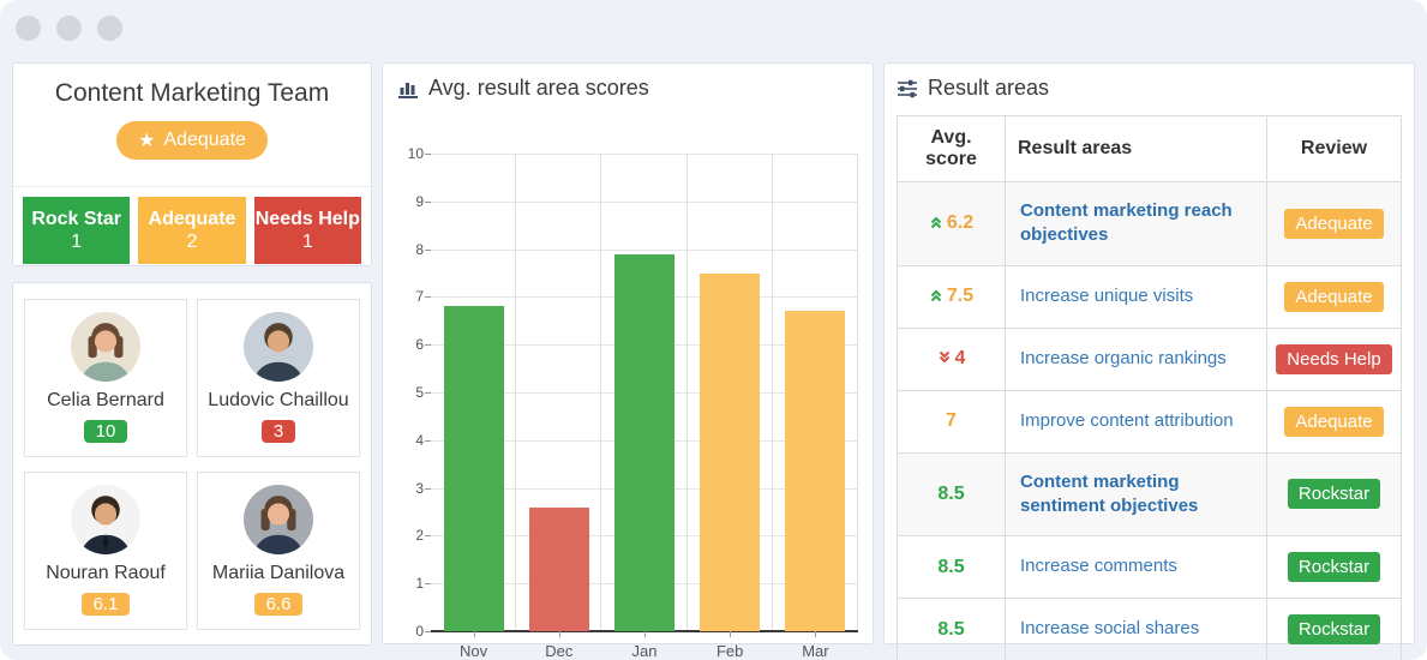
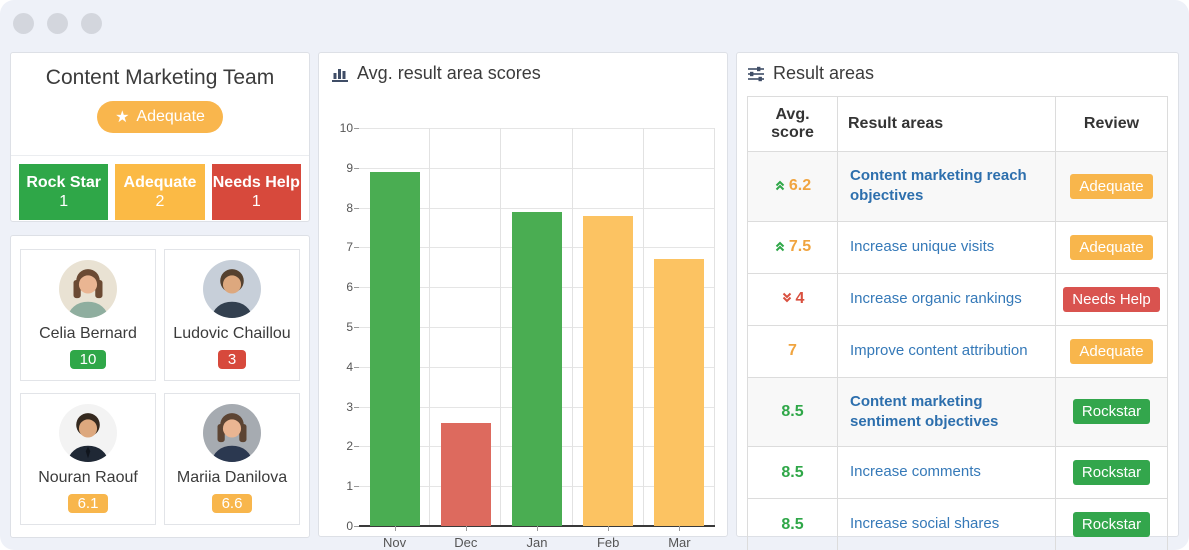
Nov: 6.8 -> 8.9
Feb: 7.5 -> 7.8
